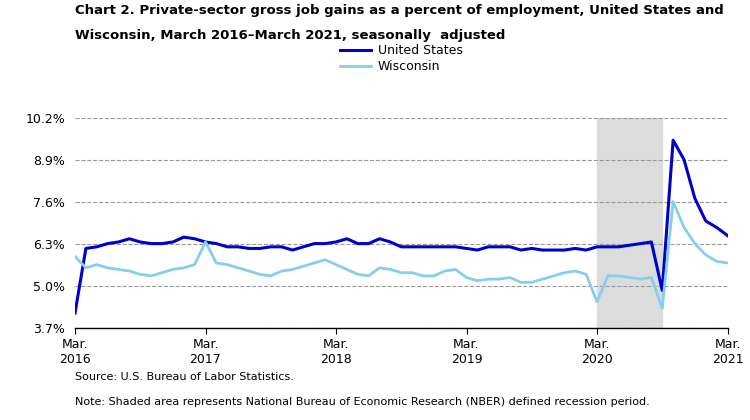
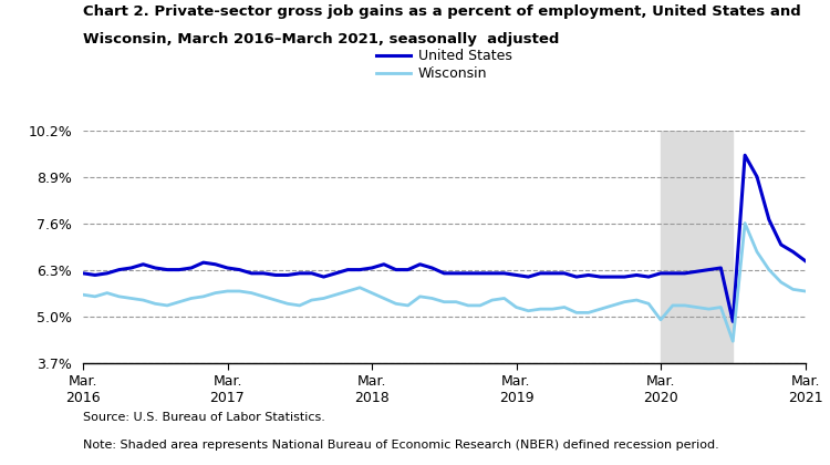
United States/Mar. 2016: 4.15% -> 6.20%
Wisconsin/Mar. 2016: 5.90% -> 5.60%
Wisconsin/Mar. 2017: 6.35% -> 5.70%
Wisconsin/Mar. 2020: 4.50% -> 4.90%
